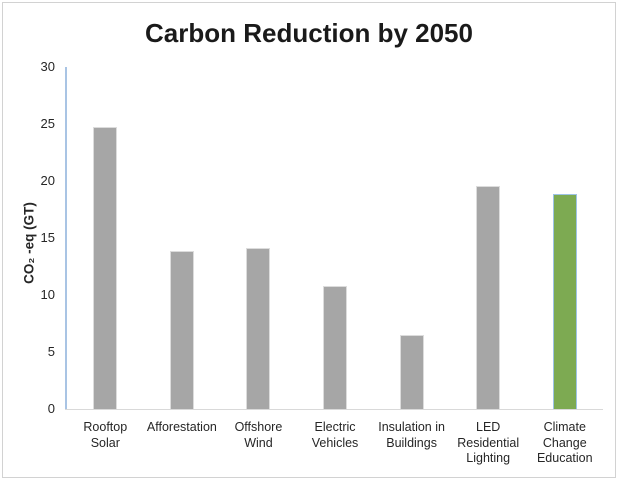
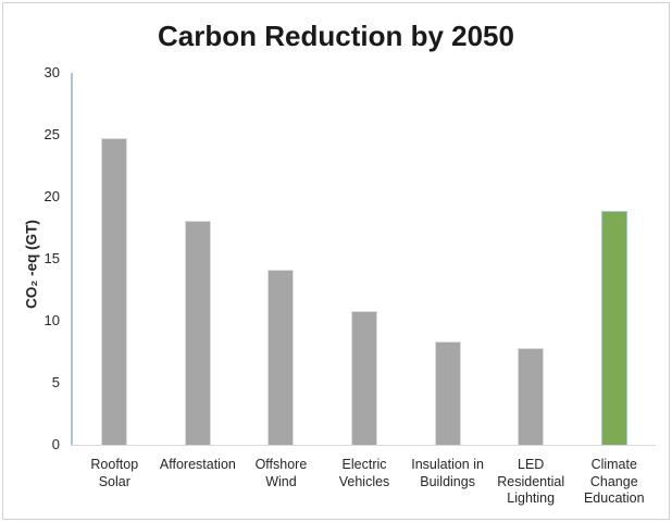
Afforestation: 13.9 -> 18.1
Insulation in Buildings: 6.5 -> 8.3
LED Residential Lighting: 19.6 -> 7.8
